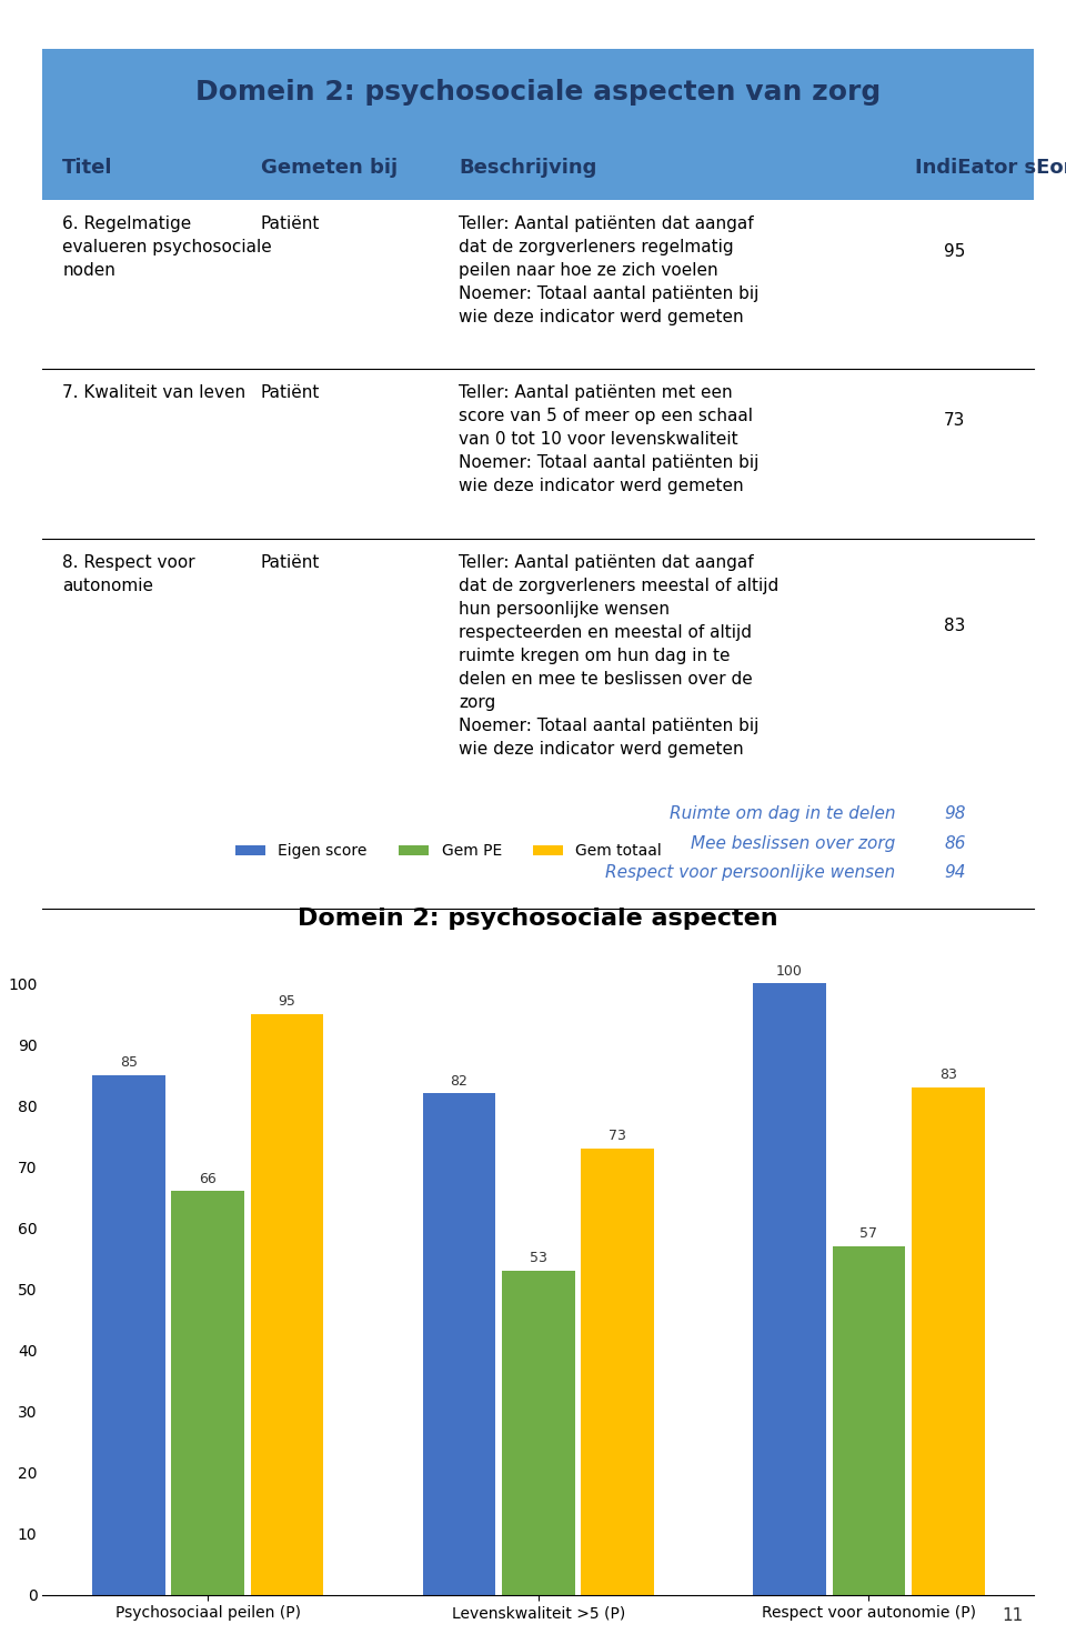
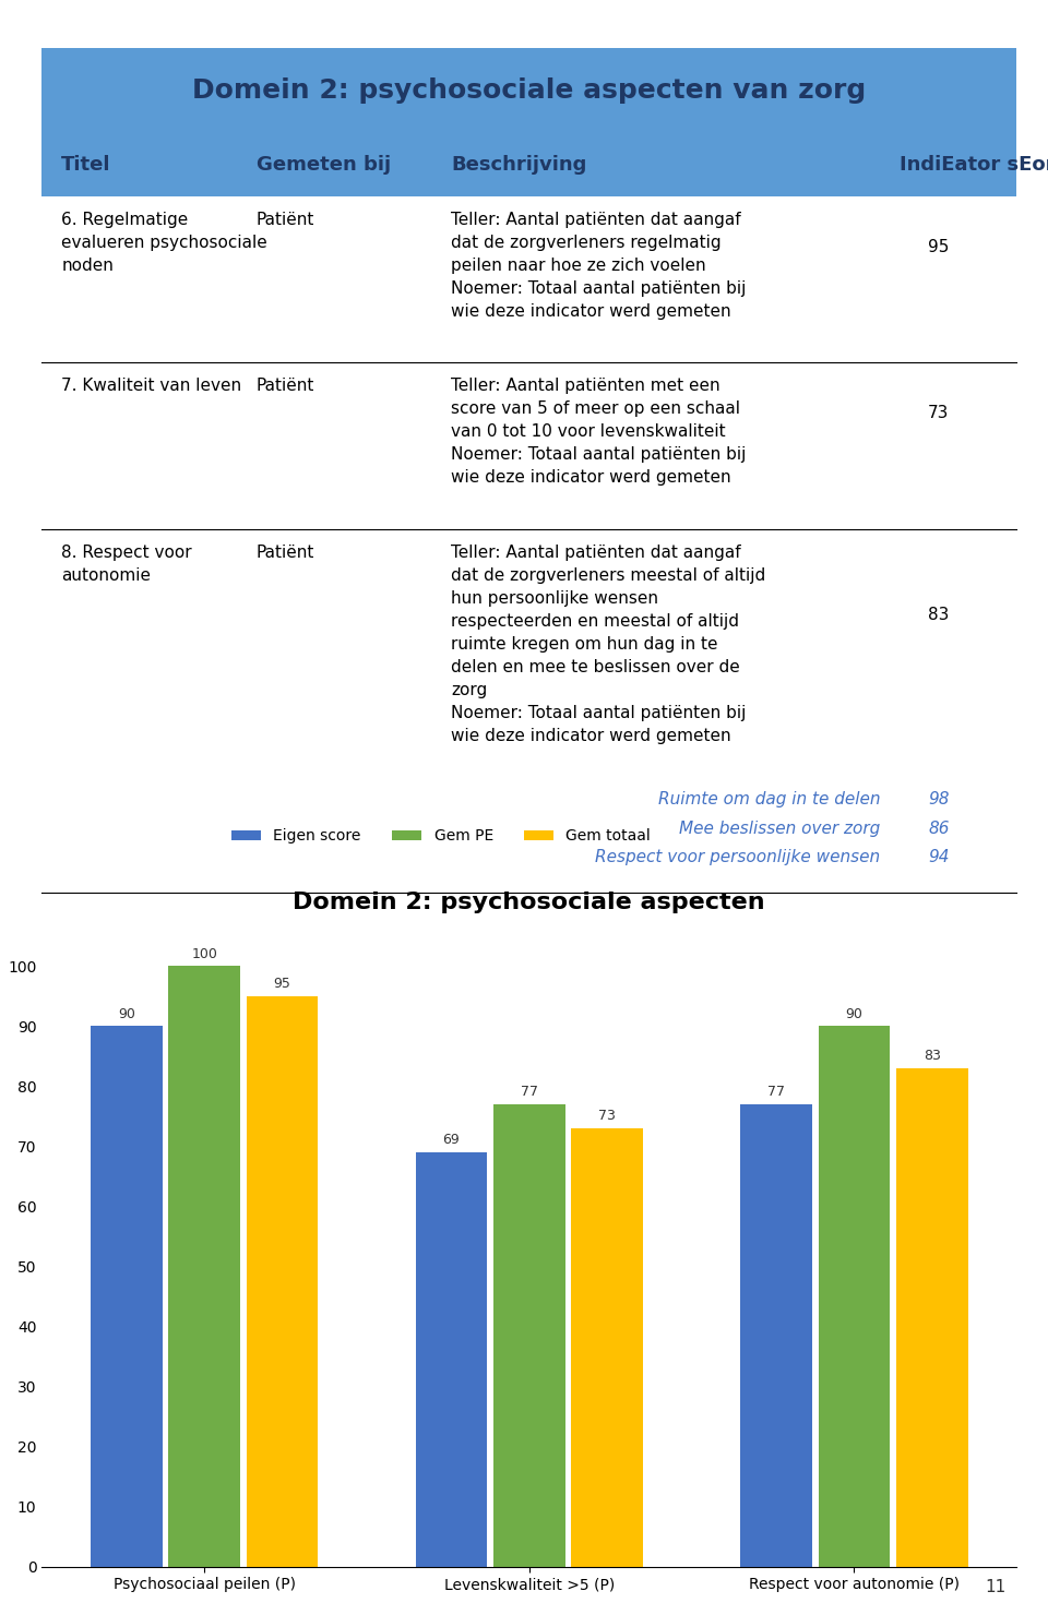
Eigen score/Psychosociaal peilen (P): 85 -> 90
Gem PE/Psychosociaal peilen (P): 66 -> 100
Eigen score/Levenskwaliteit >5 (P): 82 -> 69
Gem PE/Levenskwaliteit >5 (P): 53 -> 77
Eigen score/Respect voor autonomie (P): 100 -> 77
Gem PE/Respect voor autonomie (P): 57 -> 90
